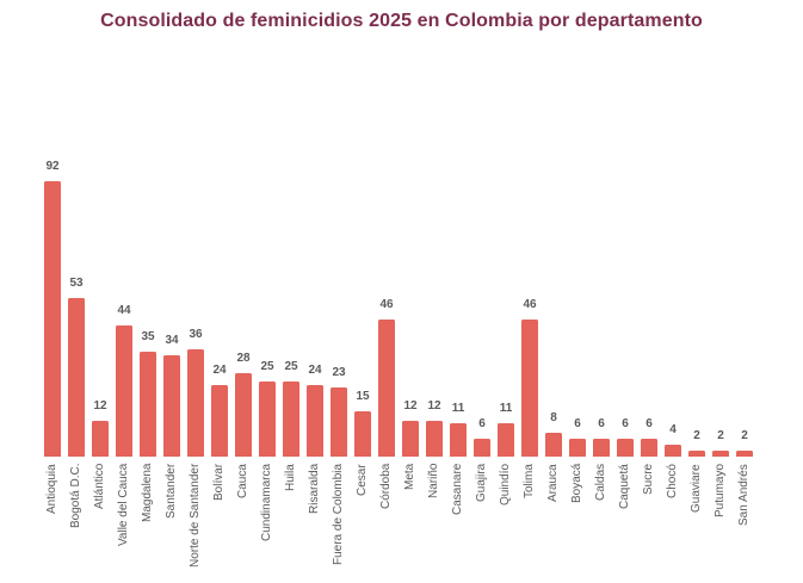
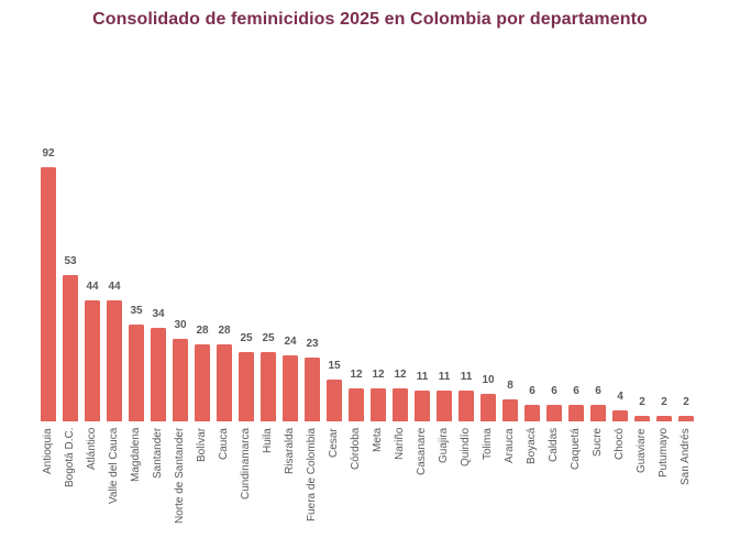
Atlántico: 12 -> 44
Norte de Santander: 36 -> 30
Bolívar: 24 -> 28
Córdoba: 46 -> 12
Guajira: 6 -> 11
Tolima: 46 -> 10
